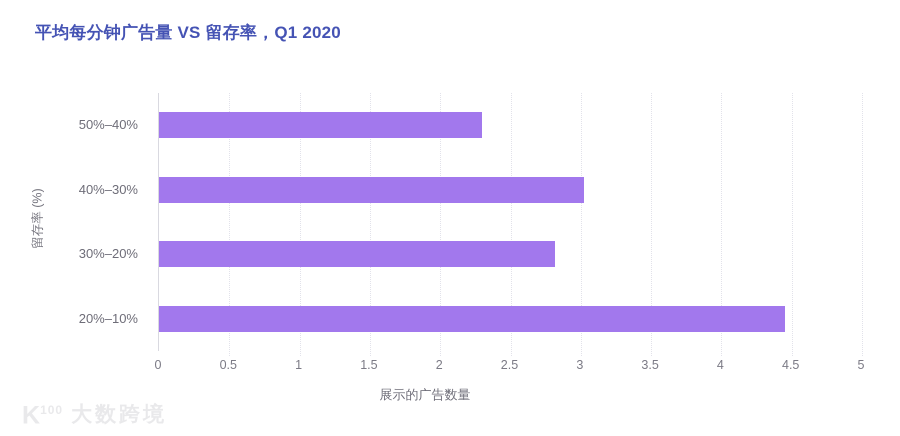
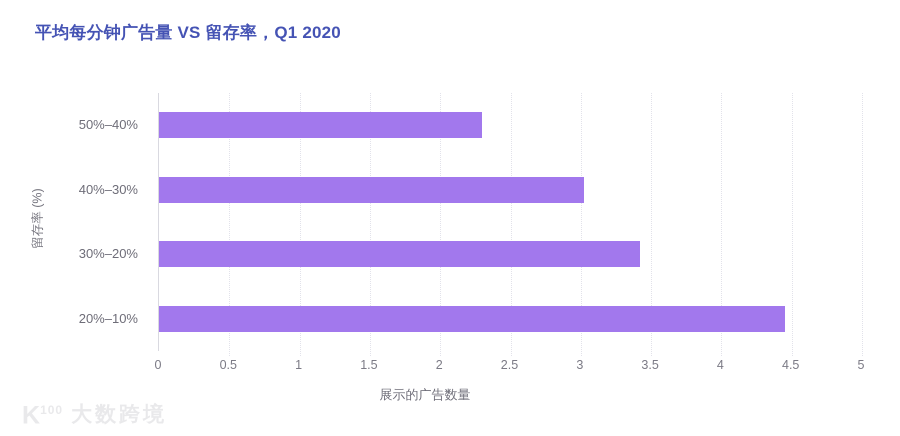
30%–20%: 2.82 -> 3.42
